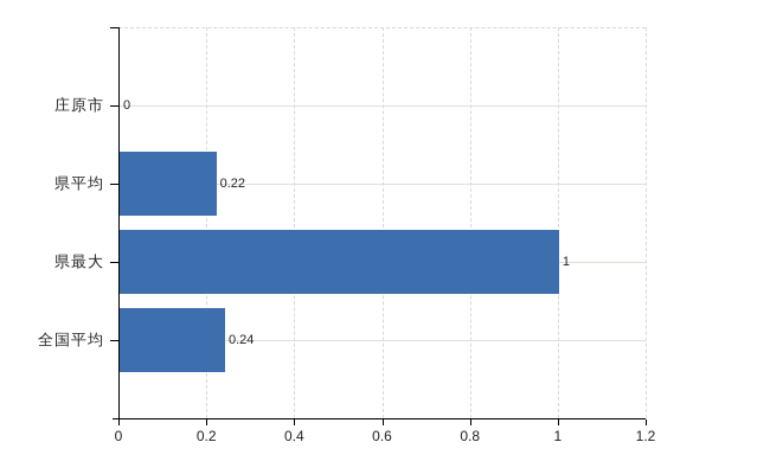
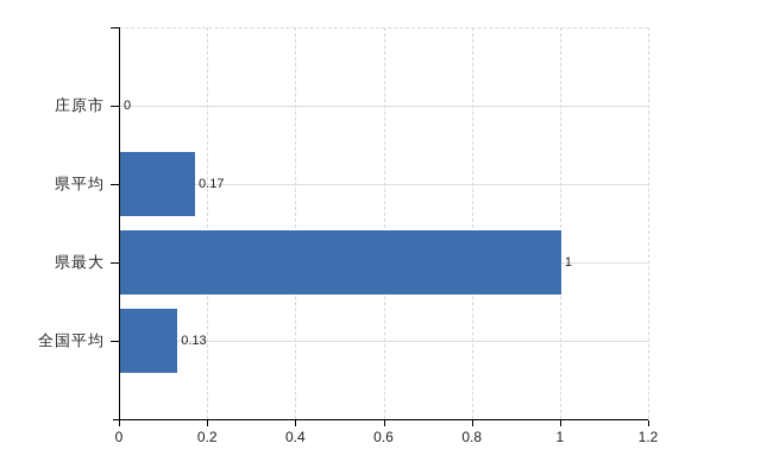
県平均: 0.22 -> 0.17
全国平均: 0.24 -> 0.13
